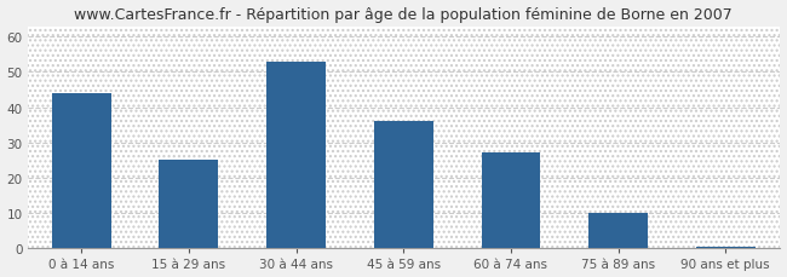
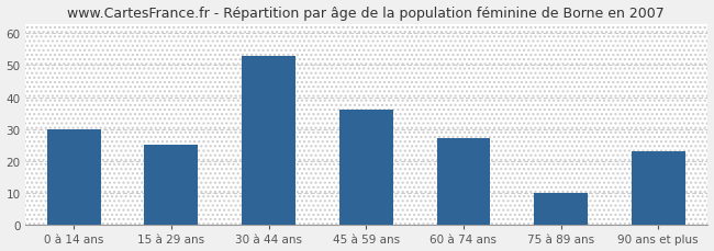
0 à 14 ans: 44.0 -> 30.0
90 ans et plus: 0.5 -> 23.0
